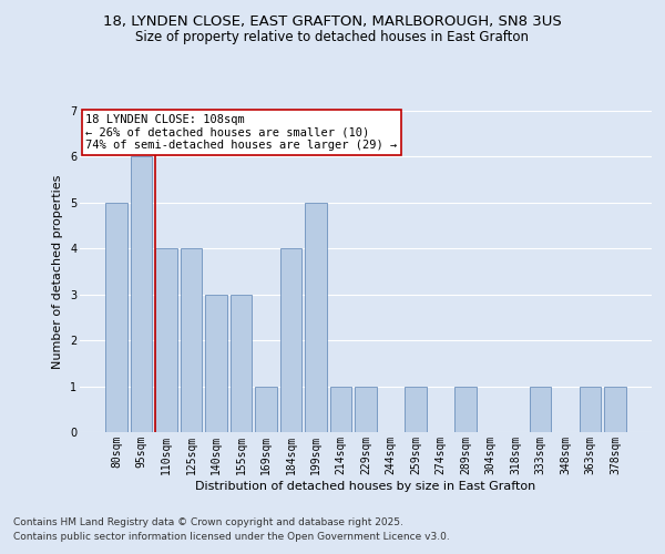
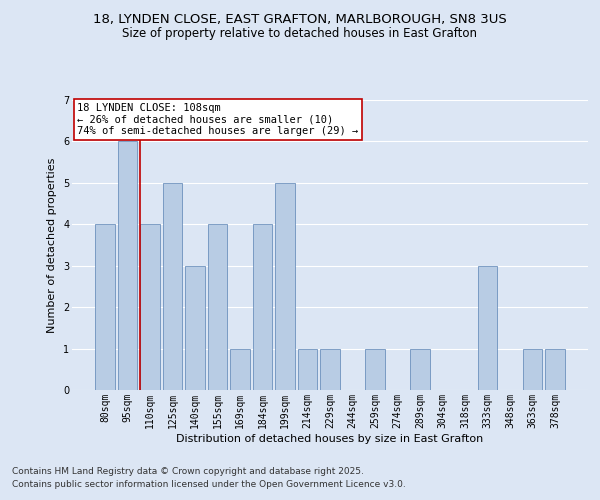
80sqm: 5 -> 4
125sqm: 4 -> 5
155sqm: 3 -> 4
333sqm: 1 -> 3
